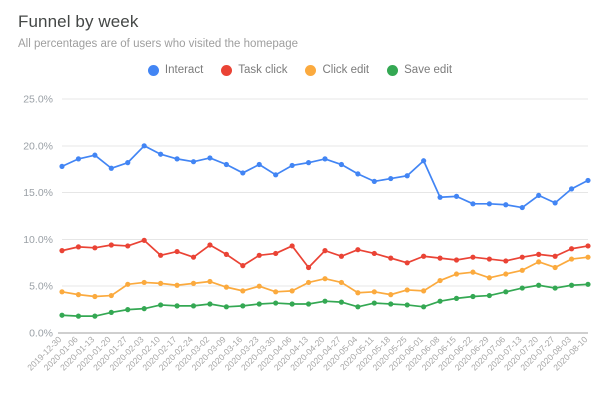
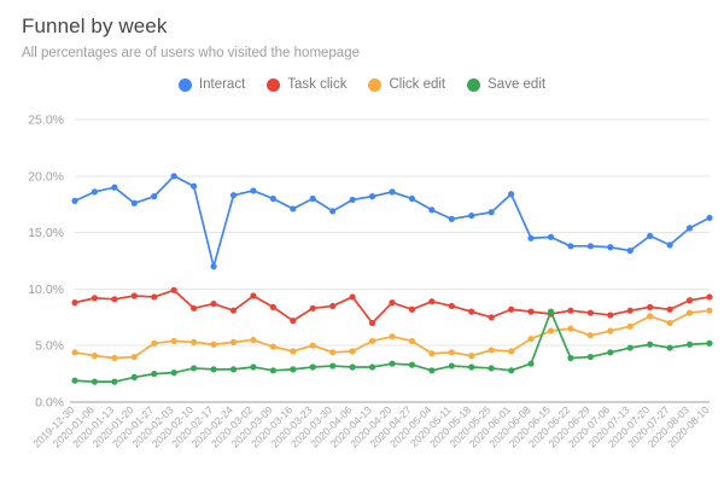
Interact/2020-02-17: 19% -> 12%
Save edit/2020-06-15: 4% -> 8%
